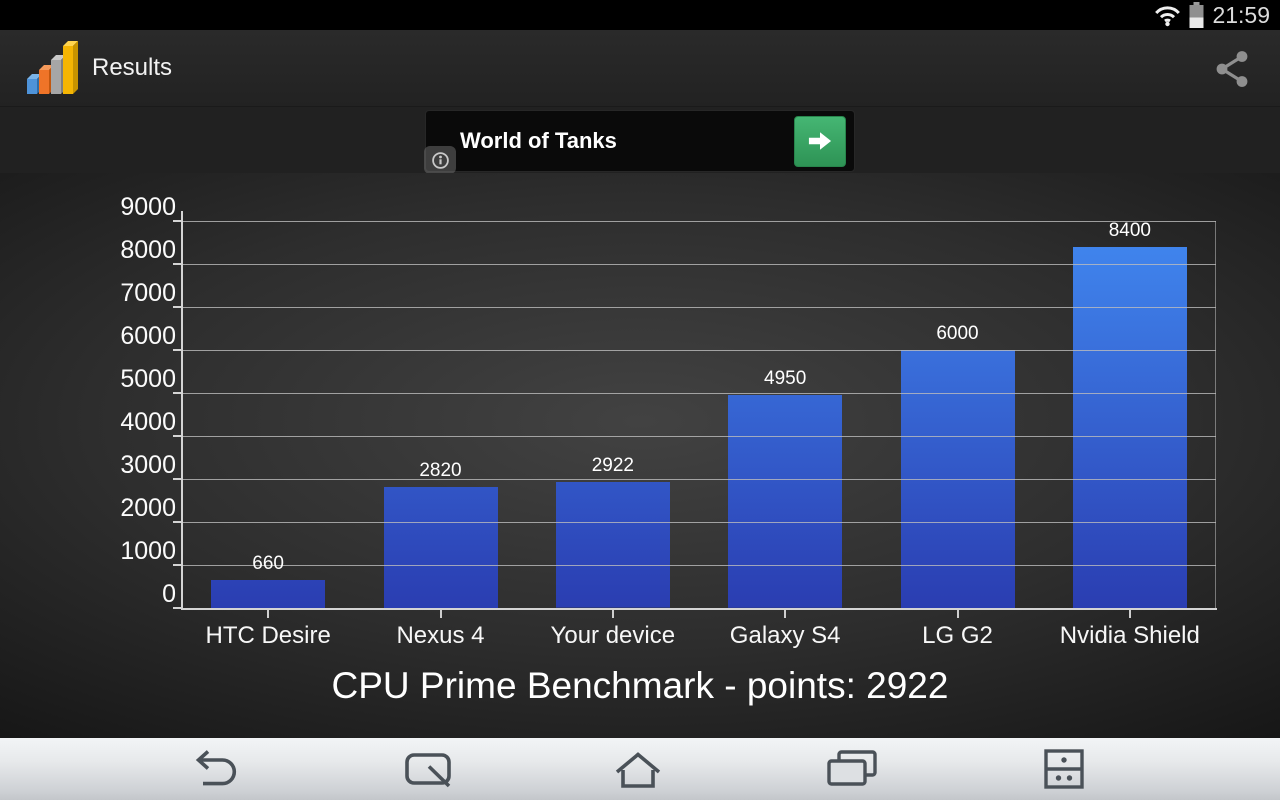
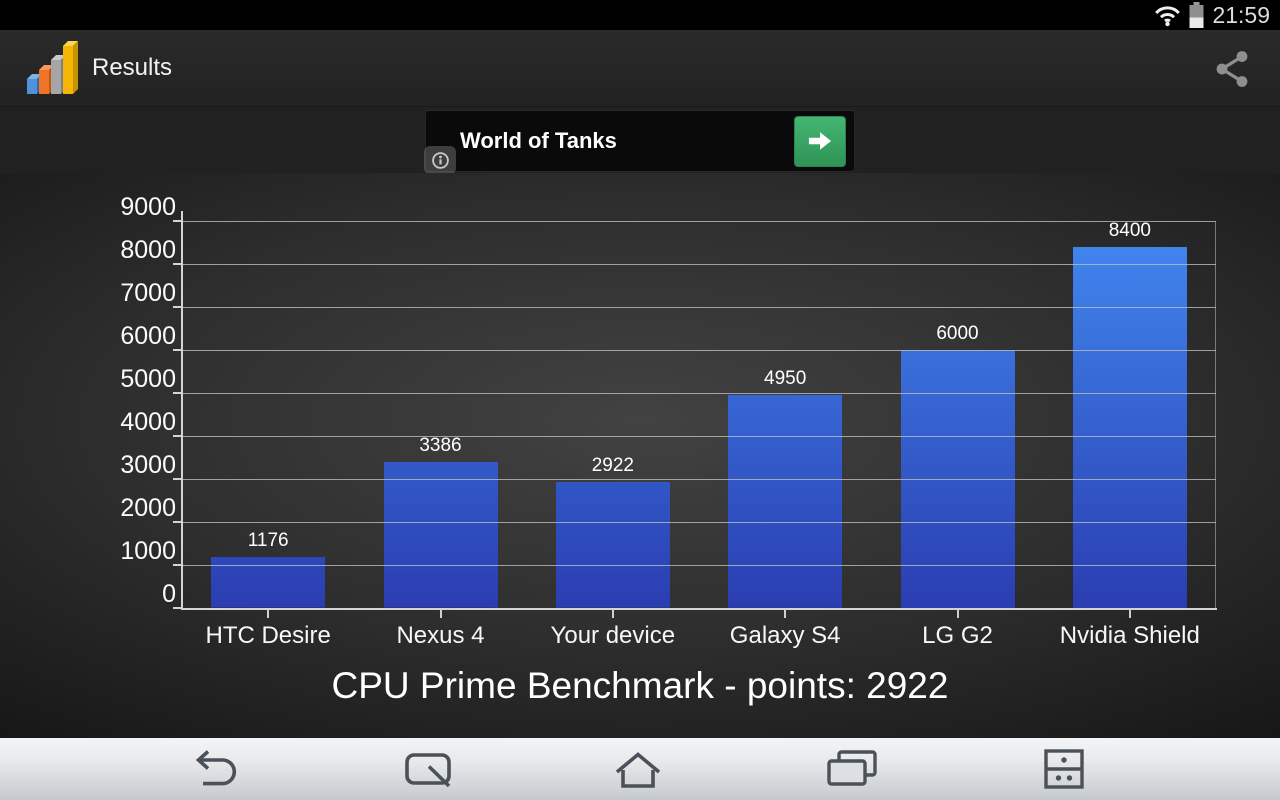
HTC Desire: 660 -> 1176
Nexus 4: 2820 -> 3386
